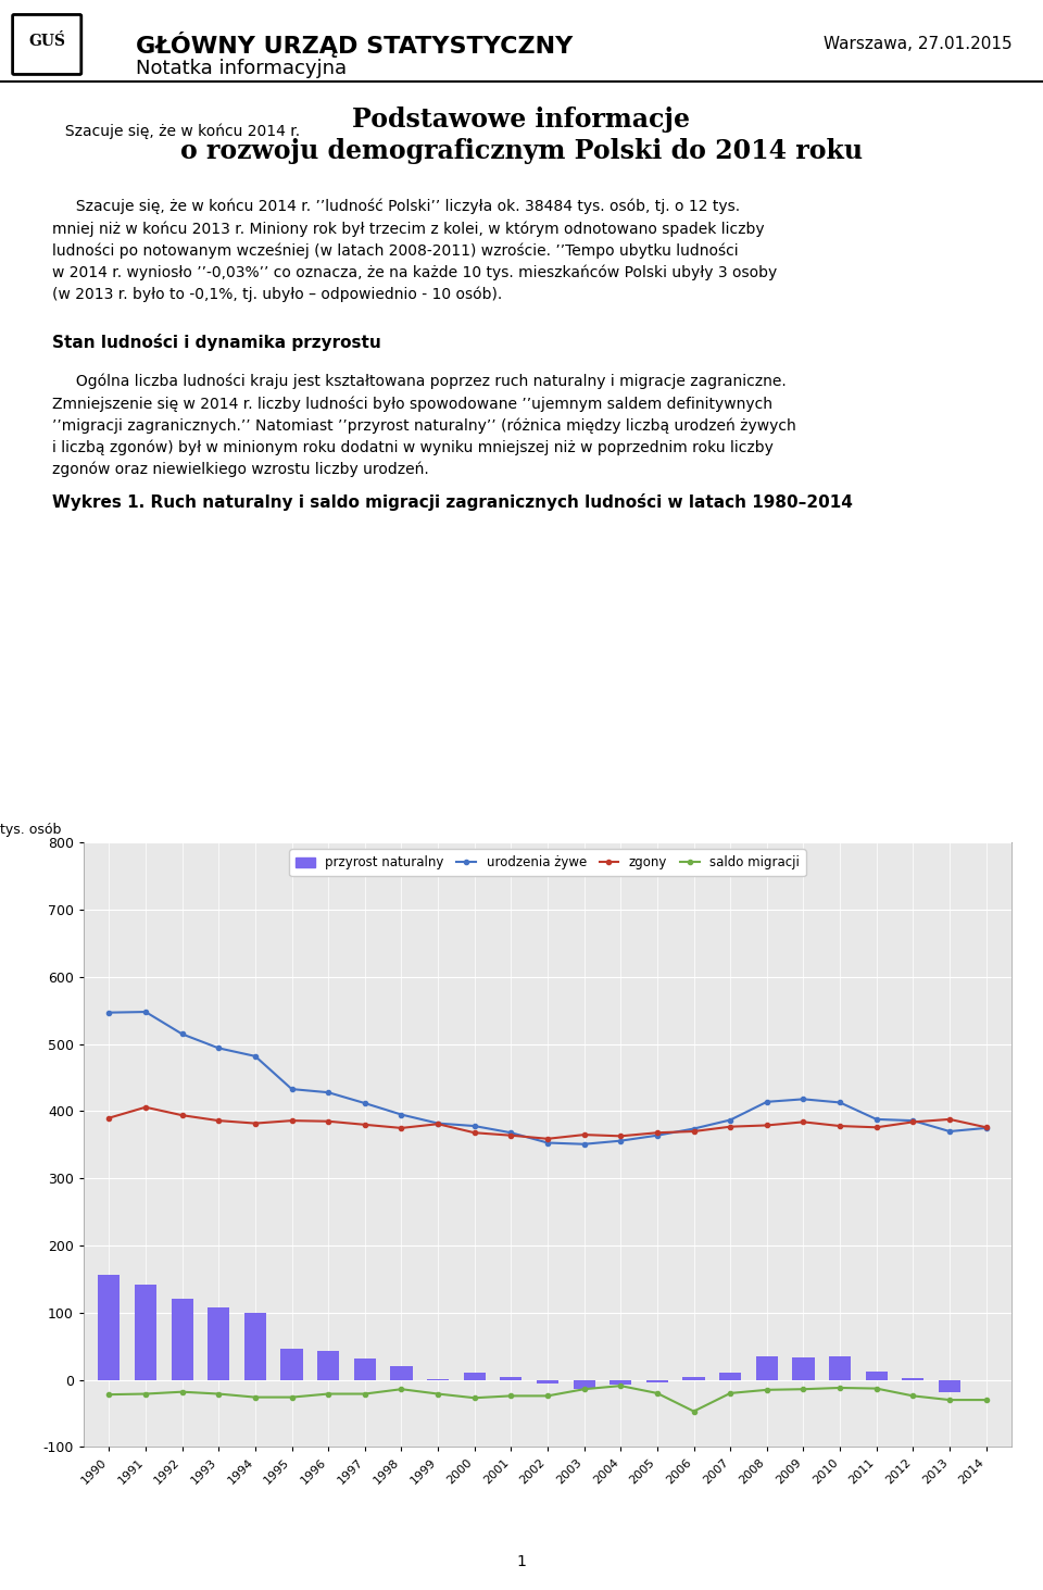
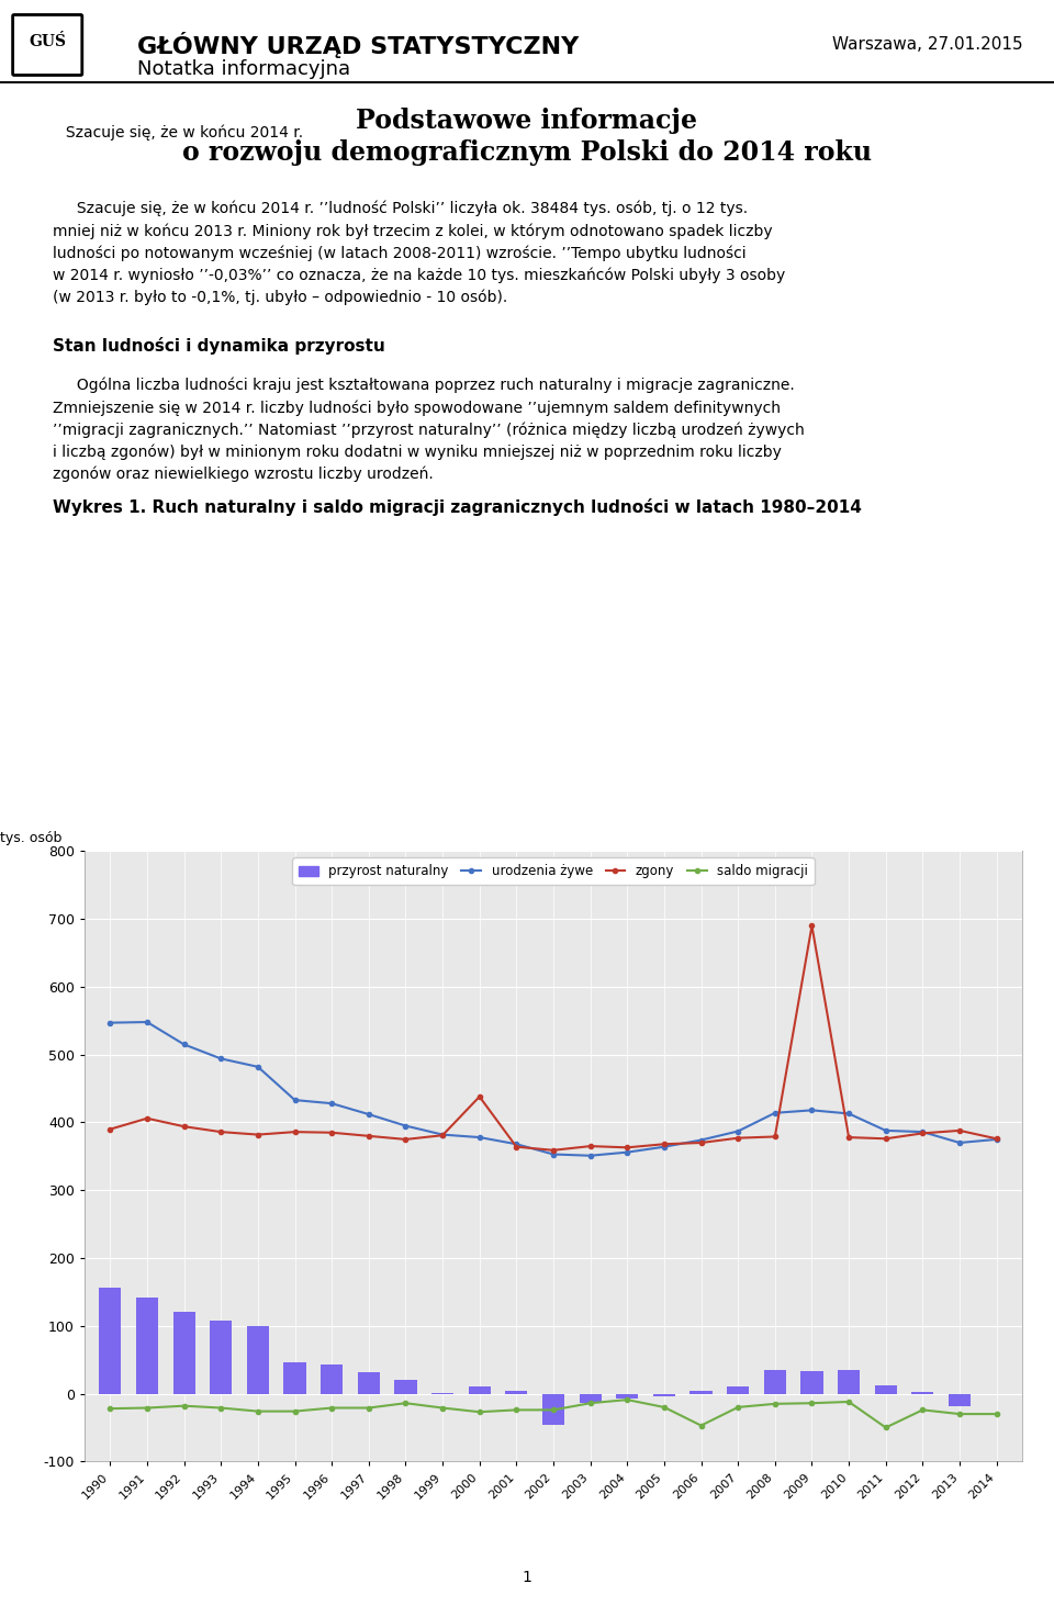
zgony/2000: 368 -> 438
przyrost naturalny/2002: -6 -> -46
zgony/2009: 384 -> 690
saldo migracji/2011: -13 -> -50
